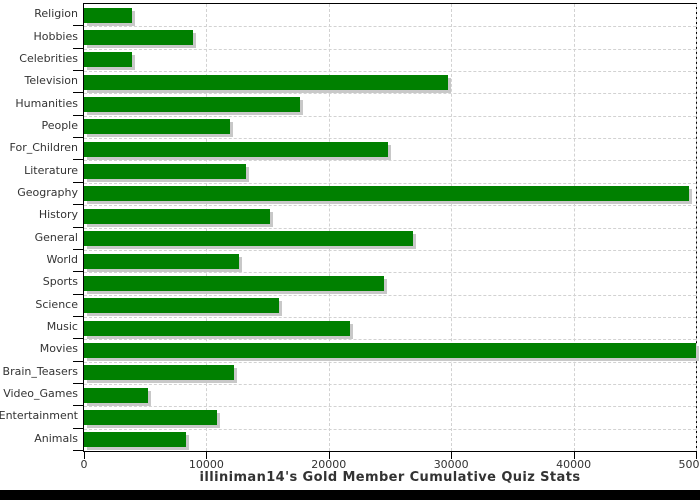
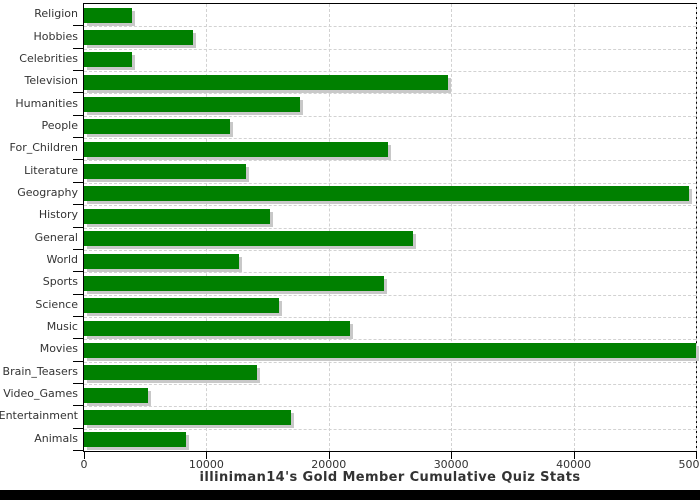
Brain_Teasers: 12200 -> 14100
Entertainment: 10900 -> 16900
